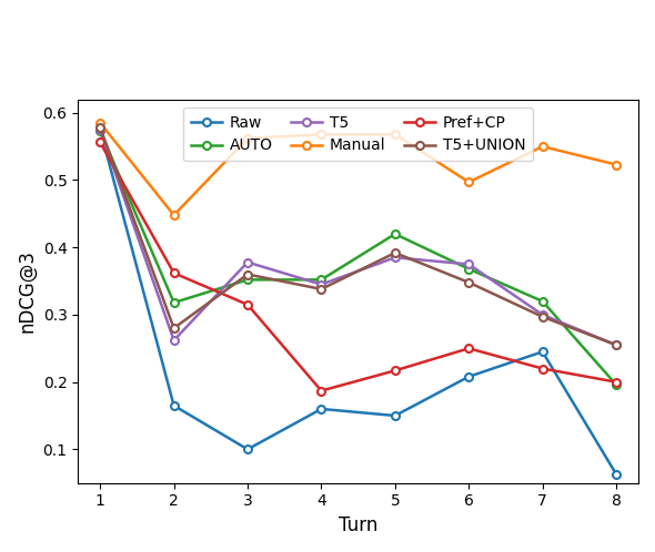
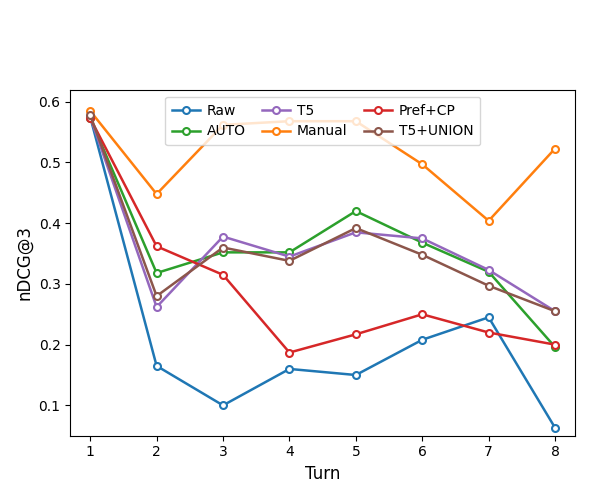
Pref+CP/1: 0.556 -> 0.573
T5/7: 0.300 -> 0.323
Manual/7: 0.550 -> 0.404
